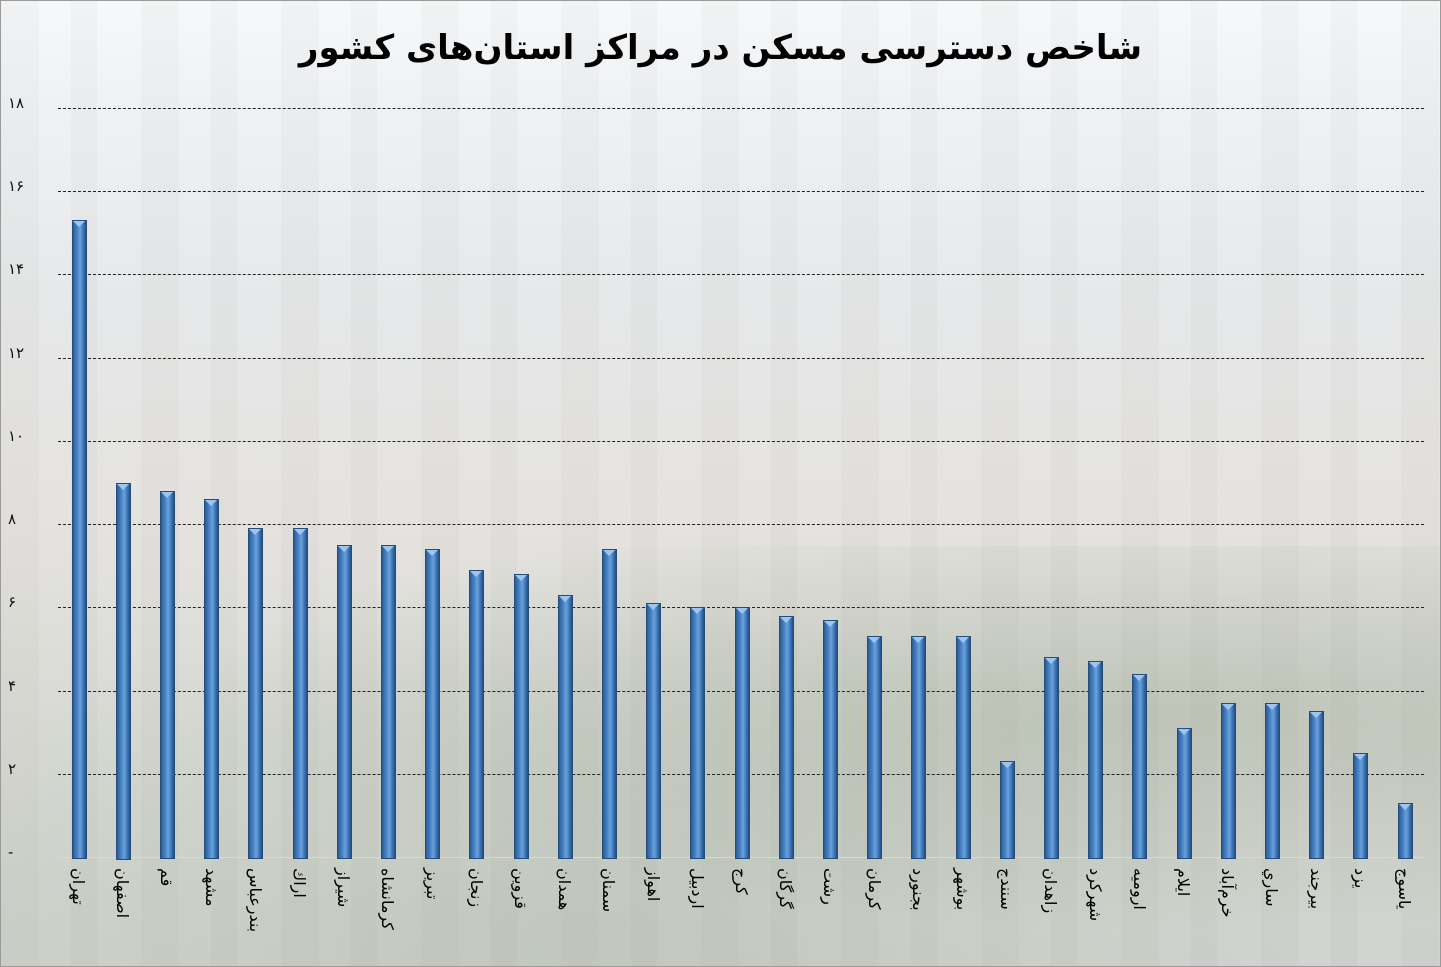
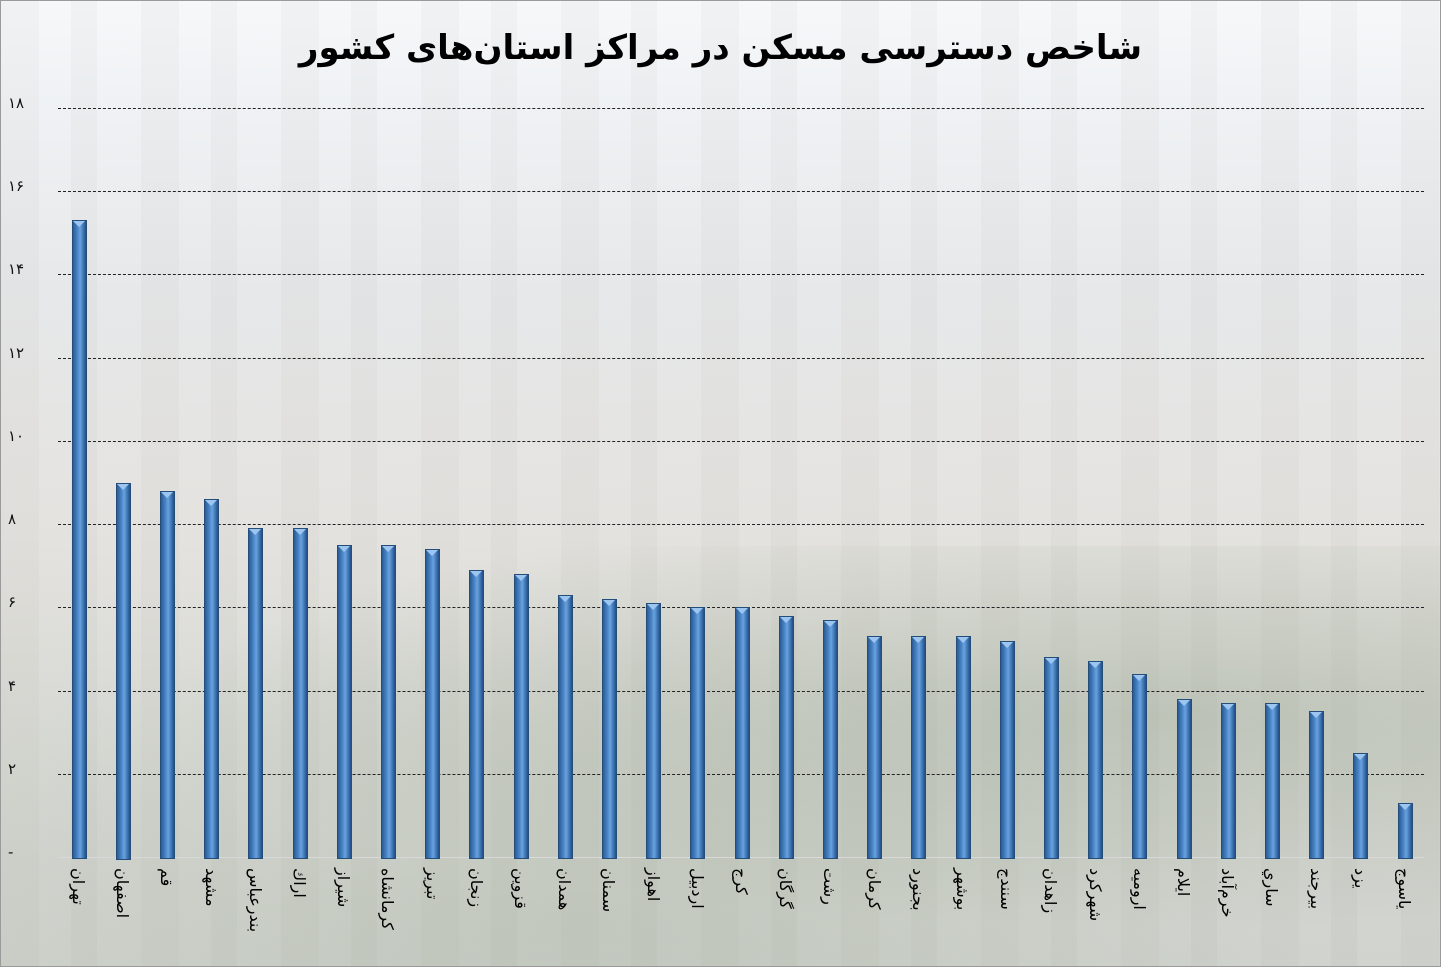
سمنان: 7.4 -> 6.2
سنندج: 2.3 -> 5.2
ايلام: 3.1 -> 3.8
